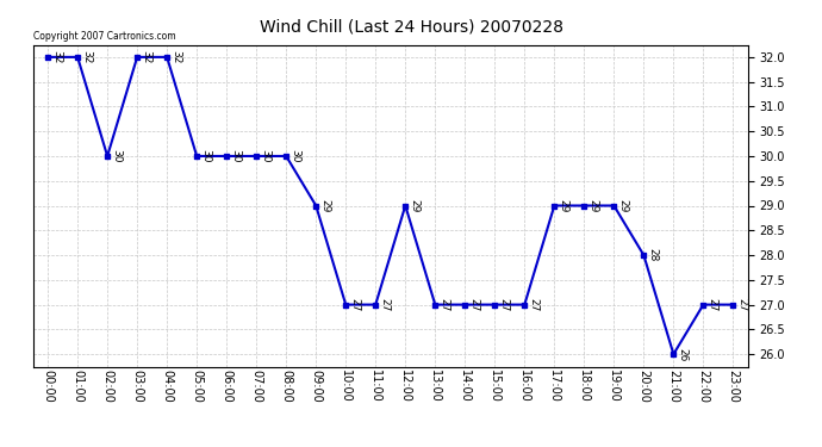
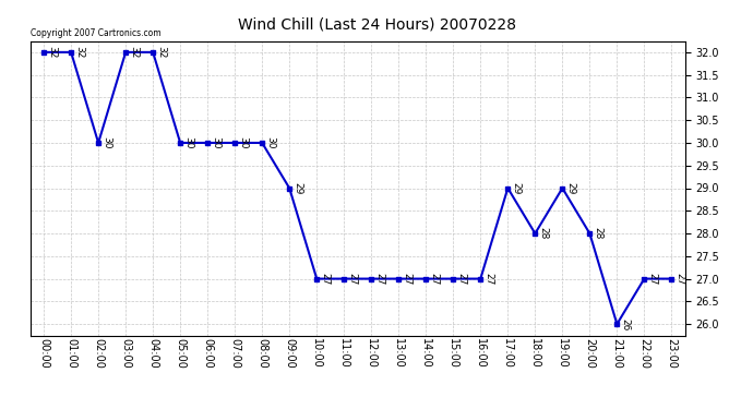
12:00: 29 -> 27
18:00: 29 -> 28
